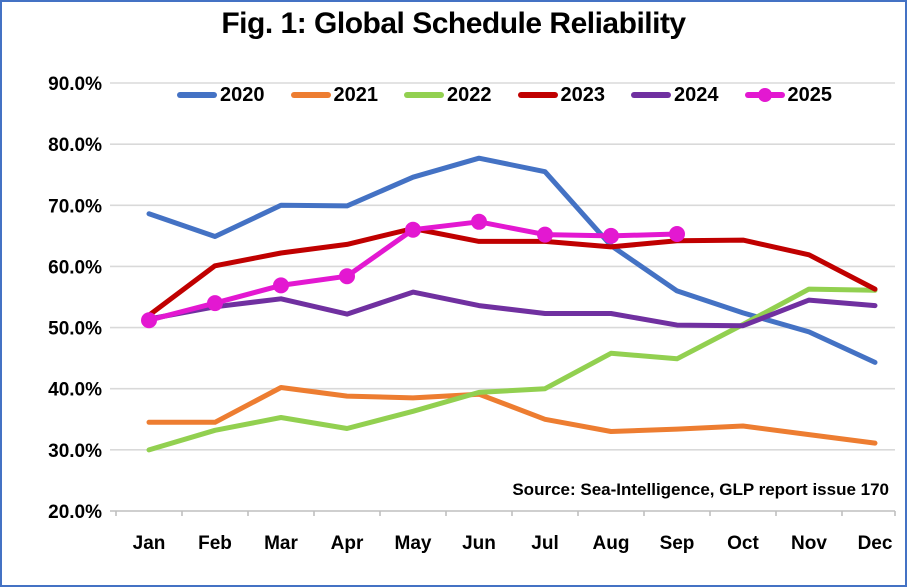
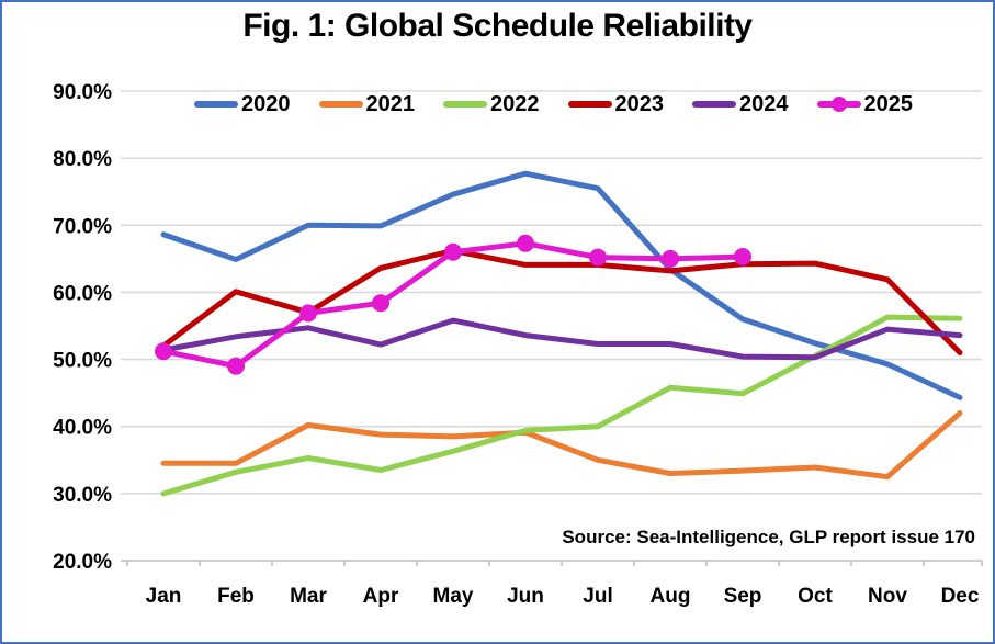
2025/Feb: 54% -> 49%
2023/Mar: 62% -> 57%
2021/Dec: 31% -> 42%
2023/Dec: 56% -> 51%
